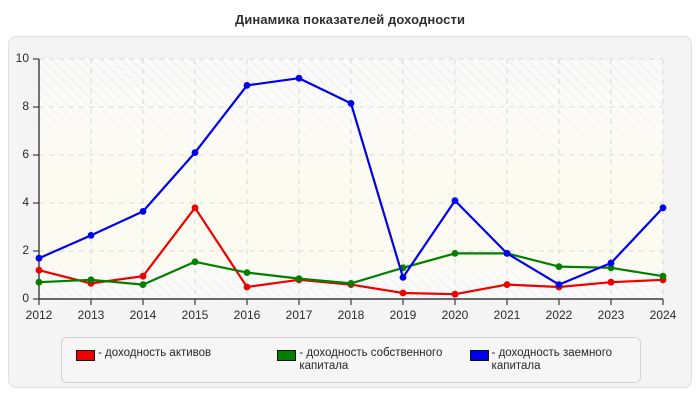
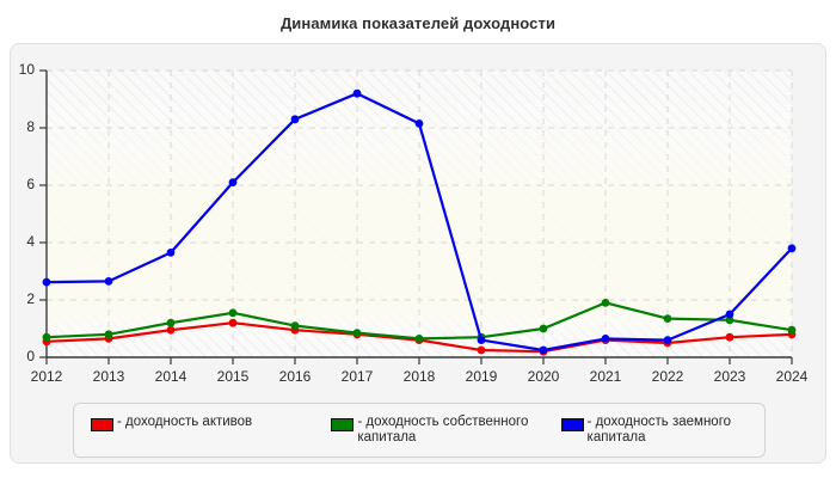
- доходность активов/2012: 1.2 -> 0.6
- доходность заемного капитала/2012: 1.7 -> 2.6
- доходность собственного капитала/2014: 0.6 -> 1.2
- доходность активов/2015: 3.8 -> 1.2
- доходность активов/2016: 0.5 -> 0.9
- доходность заемного капитала/2016: 8.9 -> 8.3
- доходность собственного капитала/2019: 1.3 -> 0.7
- доходность заемного капитала/2019: 0.9 -> 0.6
- доходность собственного капитала/2020: 1.9 -> 1.0
- доходность заемного капитала/2020: 4.1 -> 0.2
- доходность заемного капитала/2021: 1.9 -> 0.7
